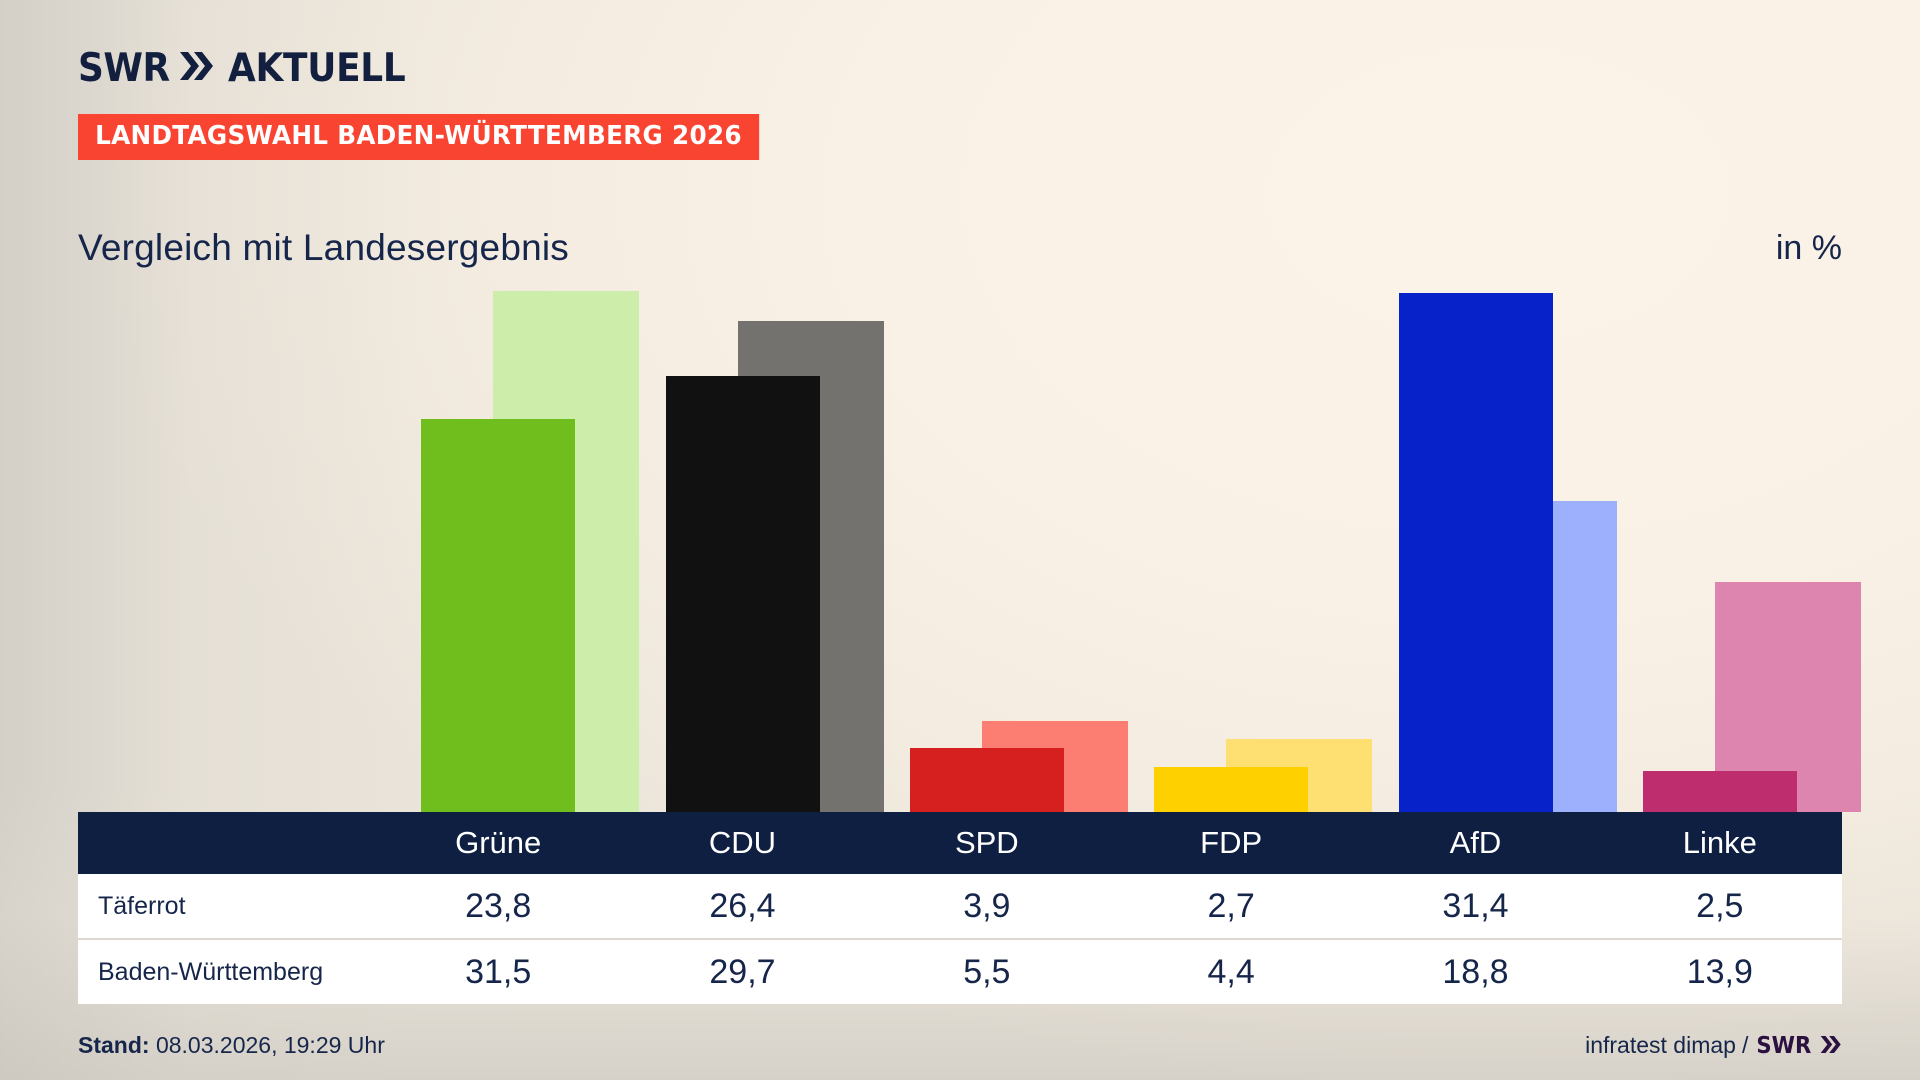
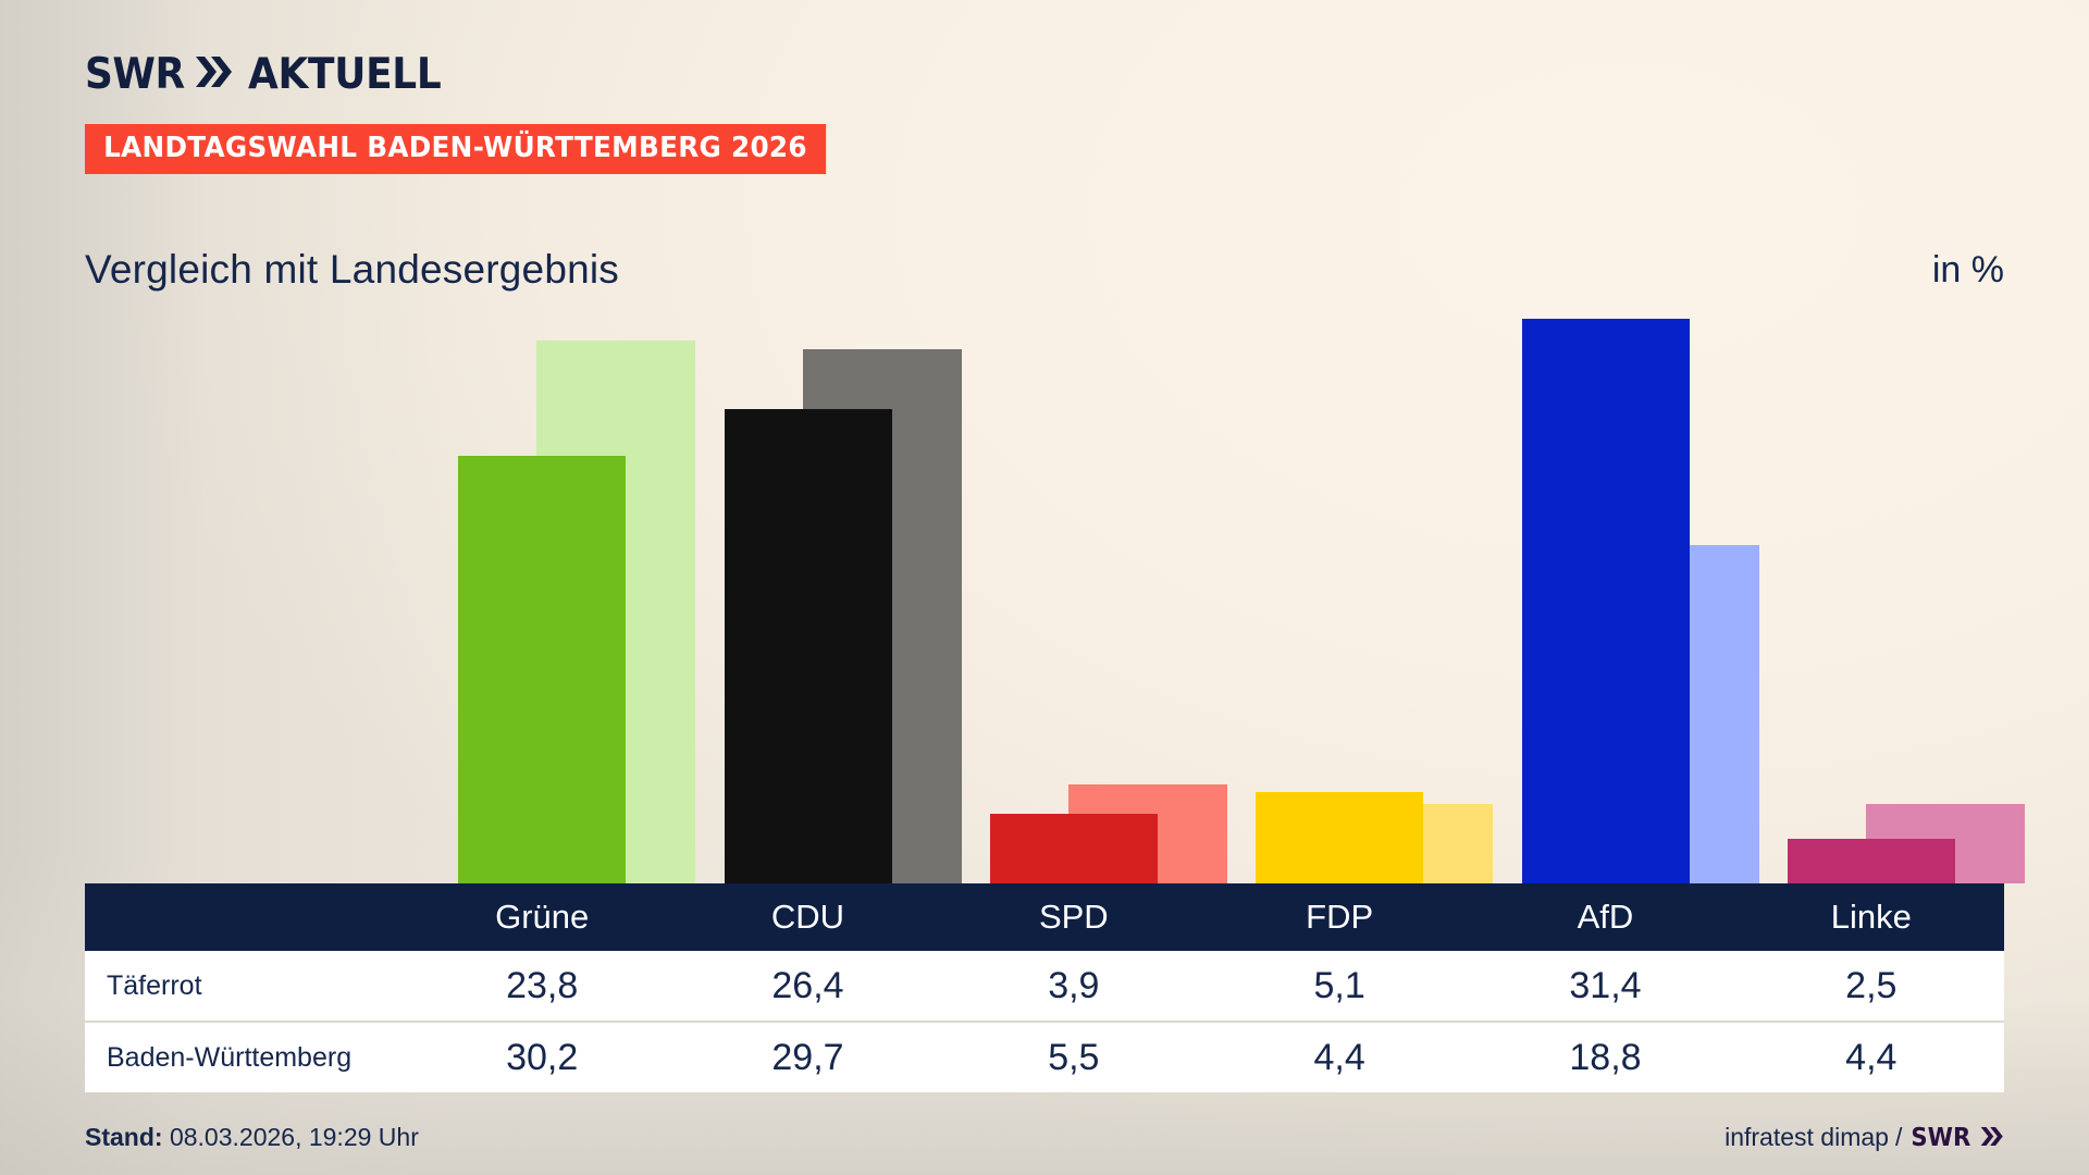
Baden-Württemberg/Grüne: 31,5 -> 30,2
Täferrot/FDP: 2,7 -> 5,1
Baden-Württemberg/Linke: 13,9 -> 4,4
